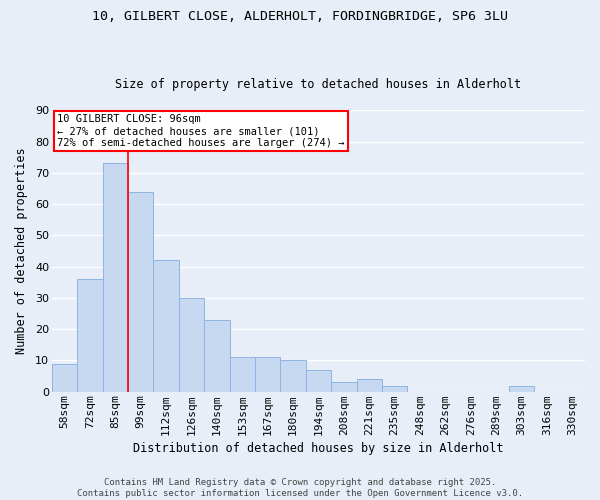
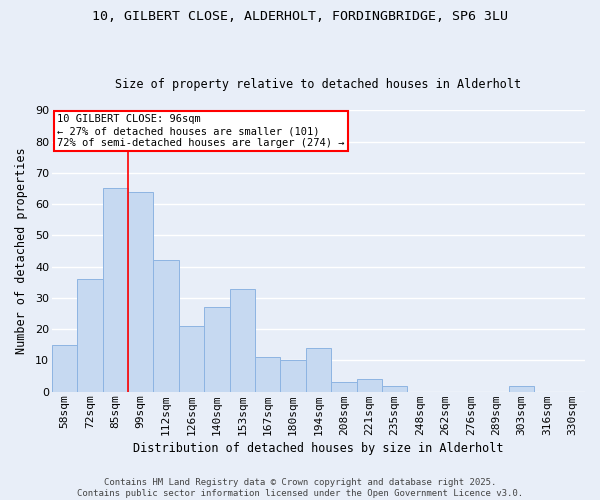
58sqm: 9 -> 15
85sqm: 73 -> 65
126sqm: 30 -> 21
140sqm: 23 -> 27
153sqm: 11 -> 33
194sqm: 7 -> 14
